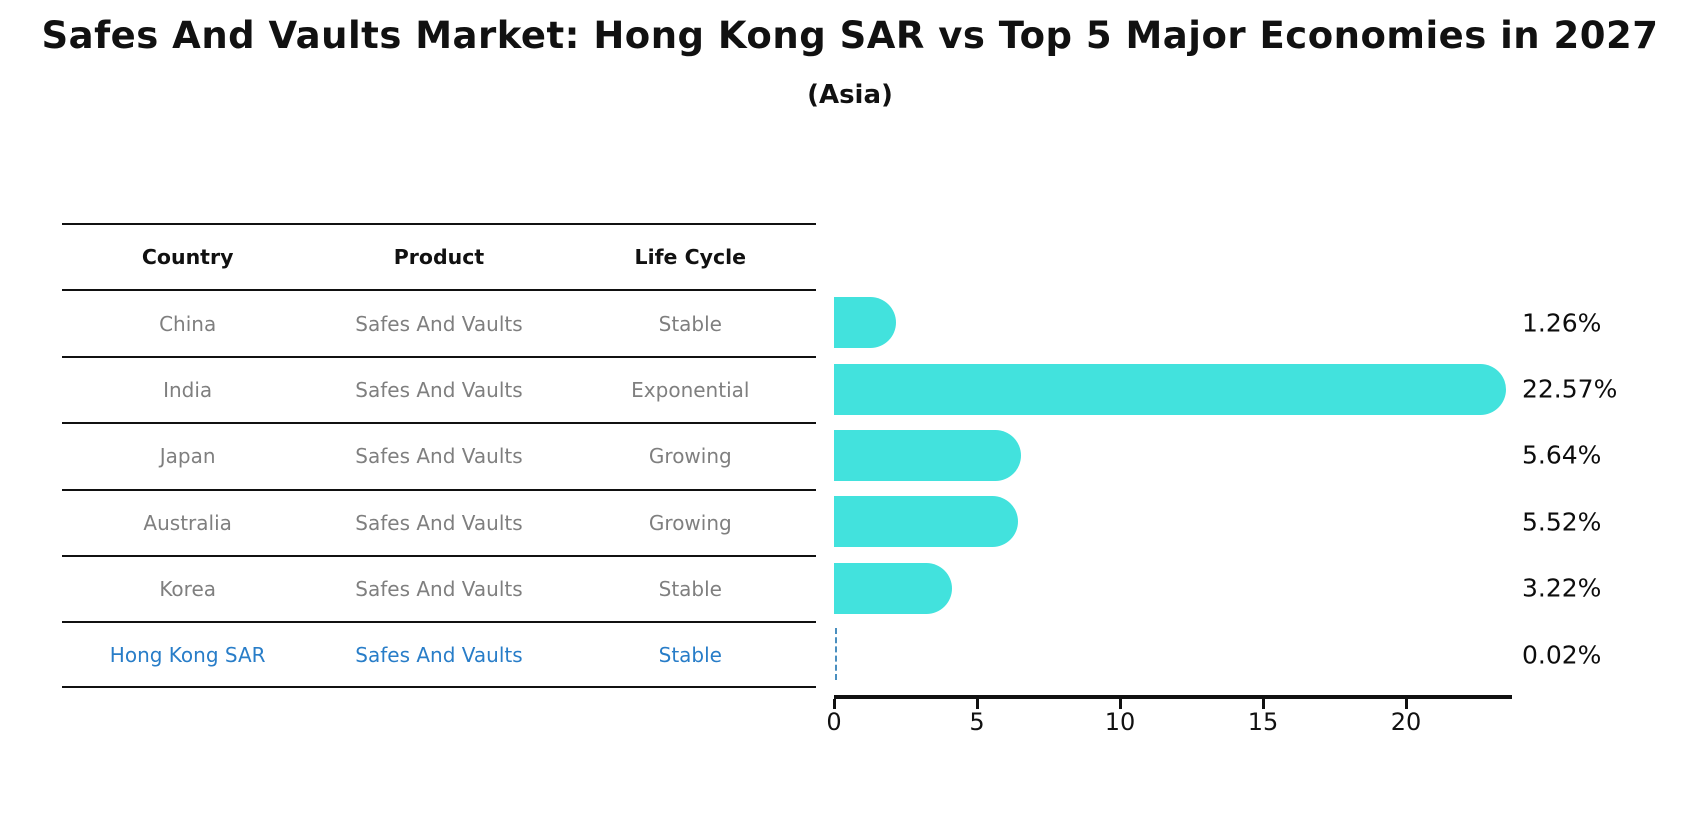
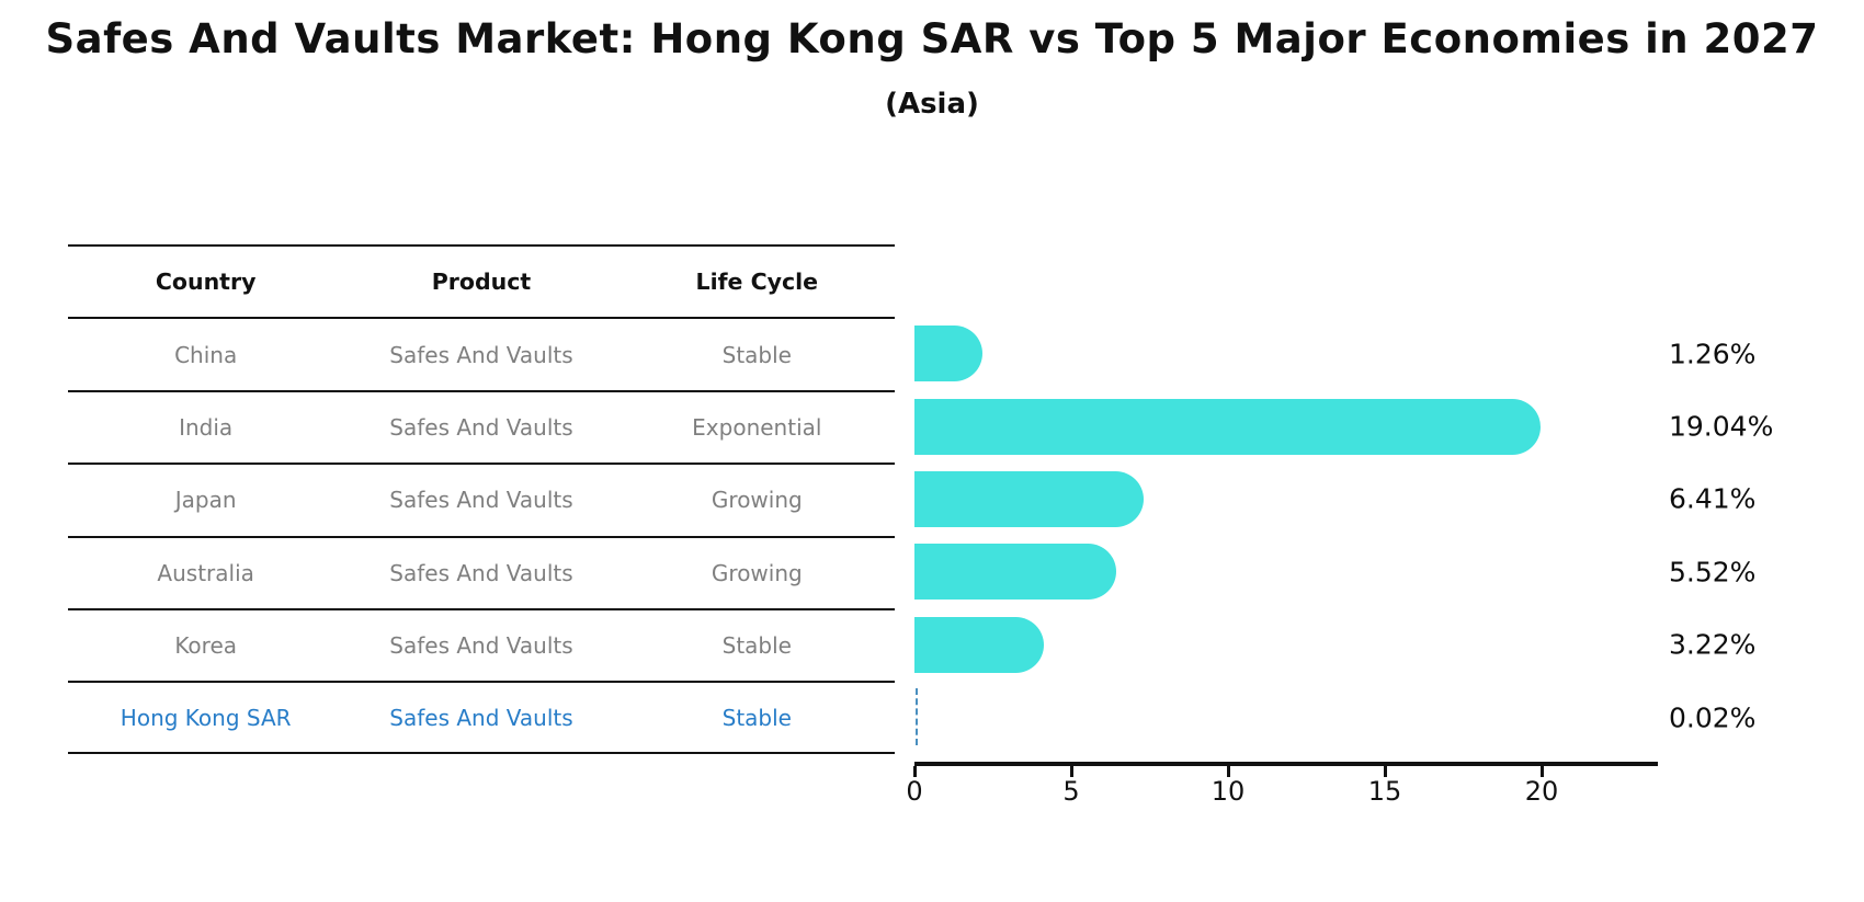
India: 22.57% -> 19.04%
Japan: 5.64% -> 6.41%
